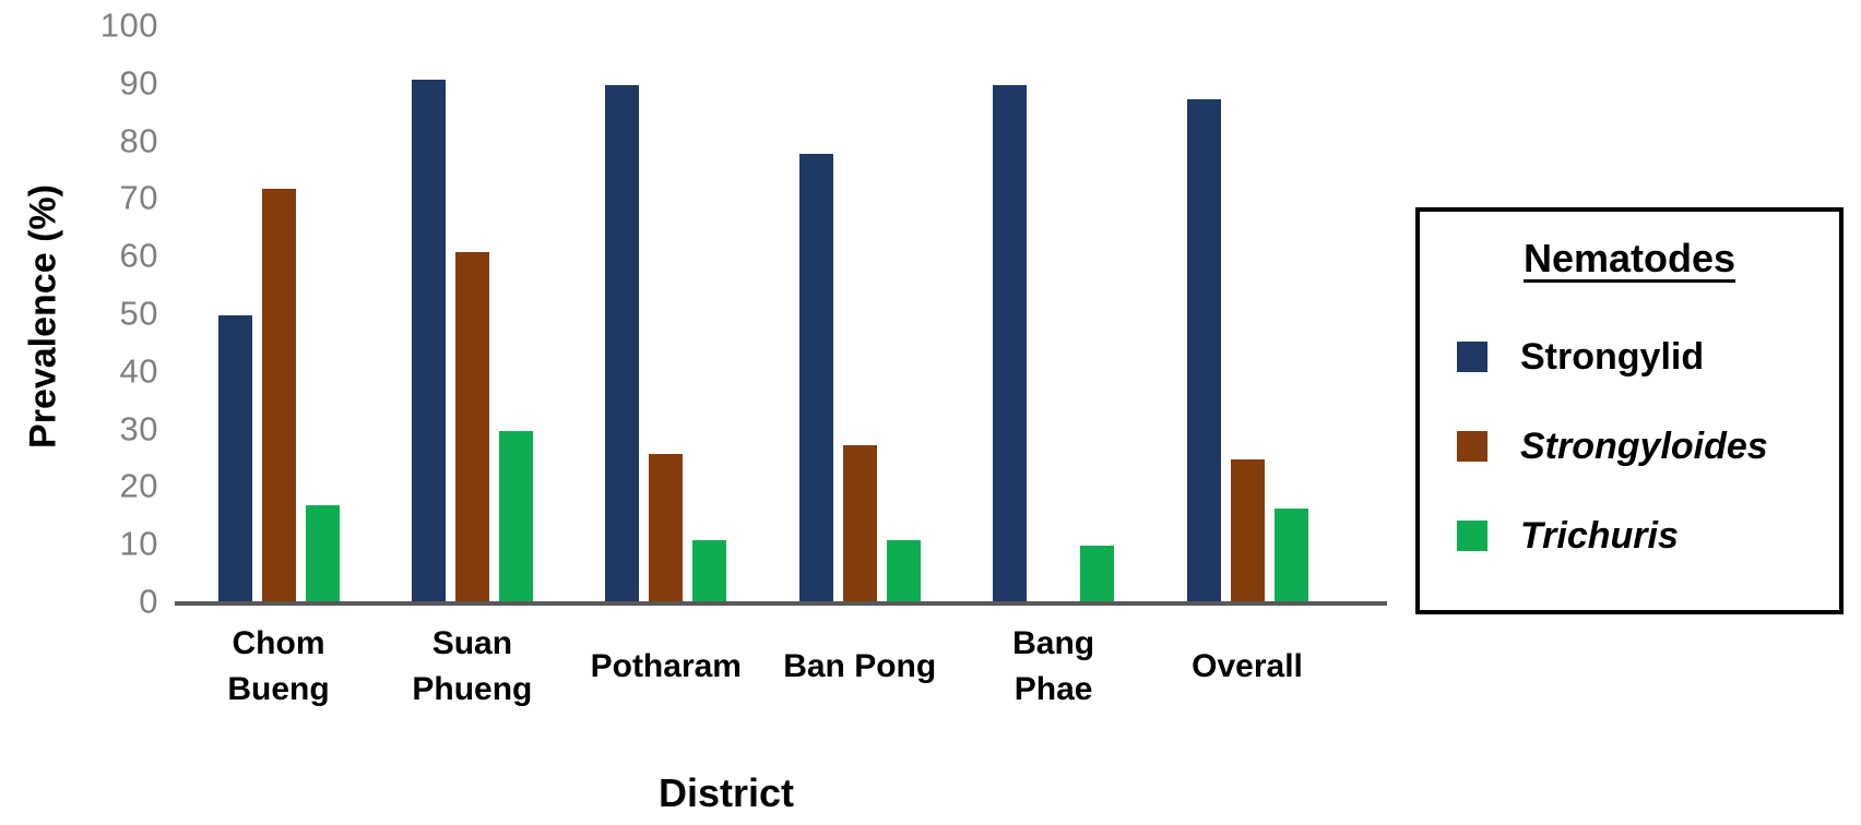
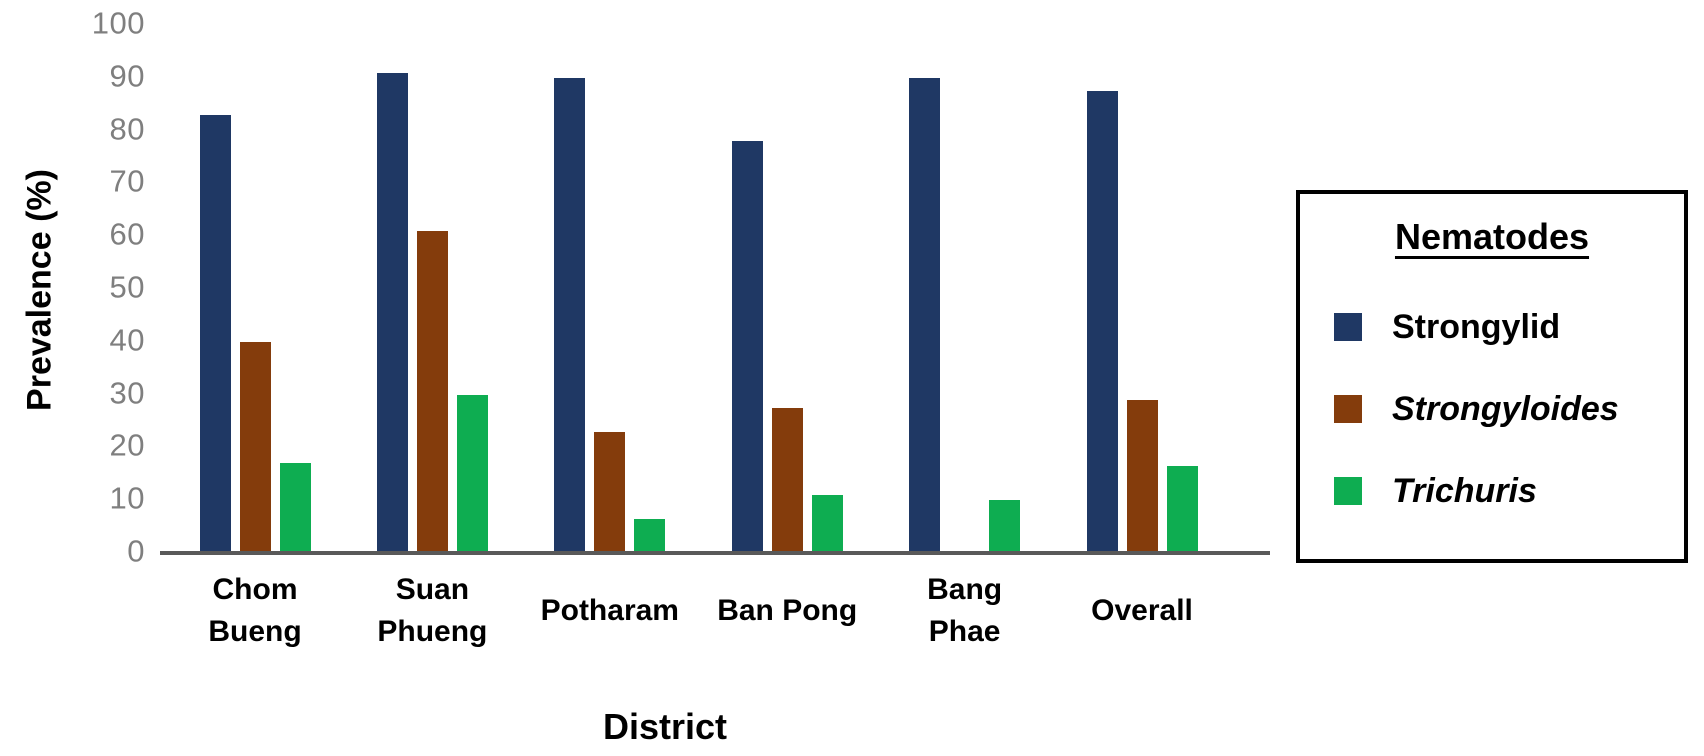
Strongylid/Chom Bueng: 50 -> 83
Strongyloides/Chom Bueng: 72 -> 40
Strongyloides/Potharam: 26 -> 23
Trichuris/Potharam: 11 -> 6
Strongyloides/Overall: 25 -> 29
